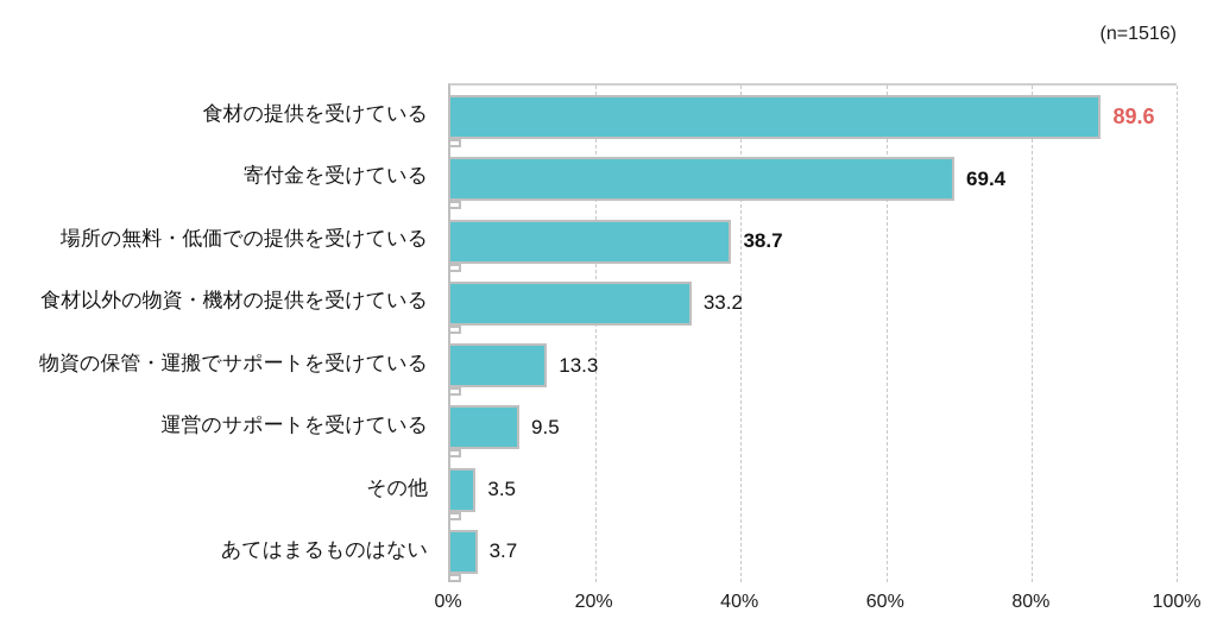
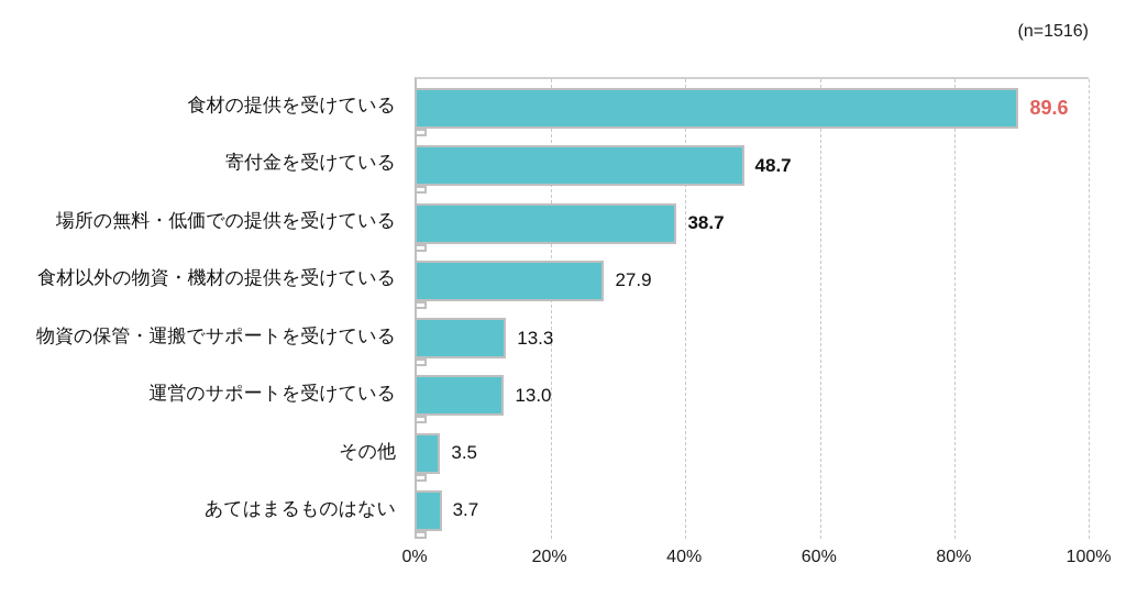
寄付金を受けている: 69.4 -> 48.7
食材以外の物資・機材の提供を受けている: 33.2 -> 27.9
運営のサポートを受けている: 9.5 -> 13.0
